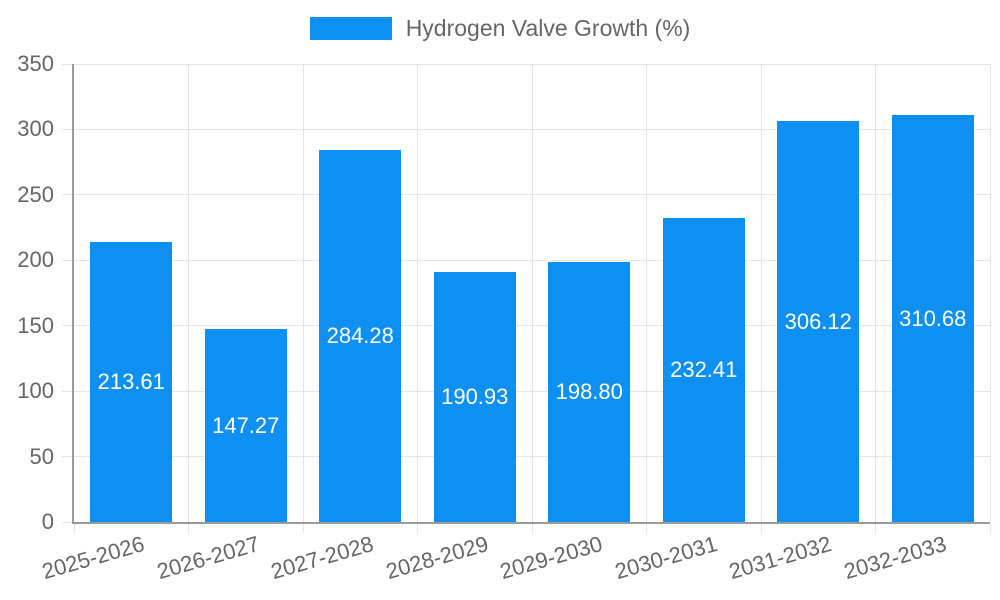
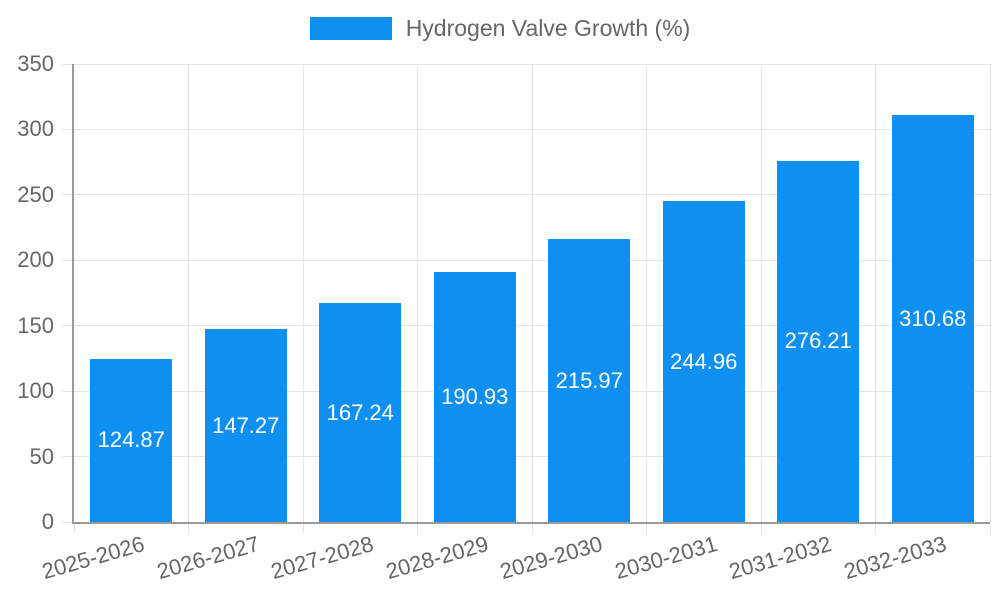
2025-2026: 213.61 -> 124.87
2027-2028: 284.28 -> 167.24
2029-2030: 198.80 -> 215.97
2030-2031: 232.41 -> 244.96
2031-2032: 306.12 -> 276.21
